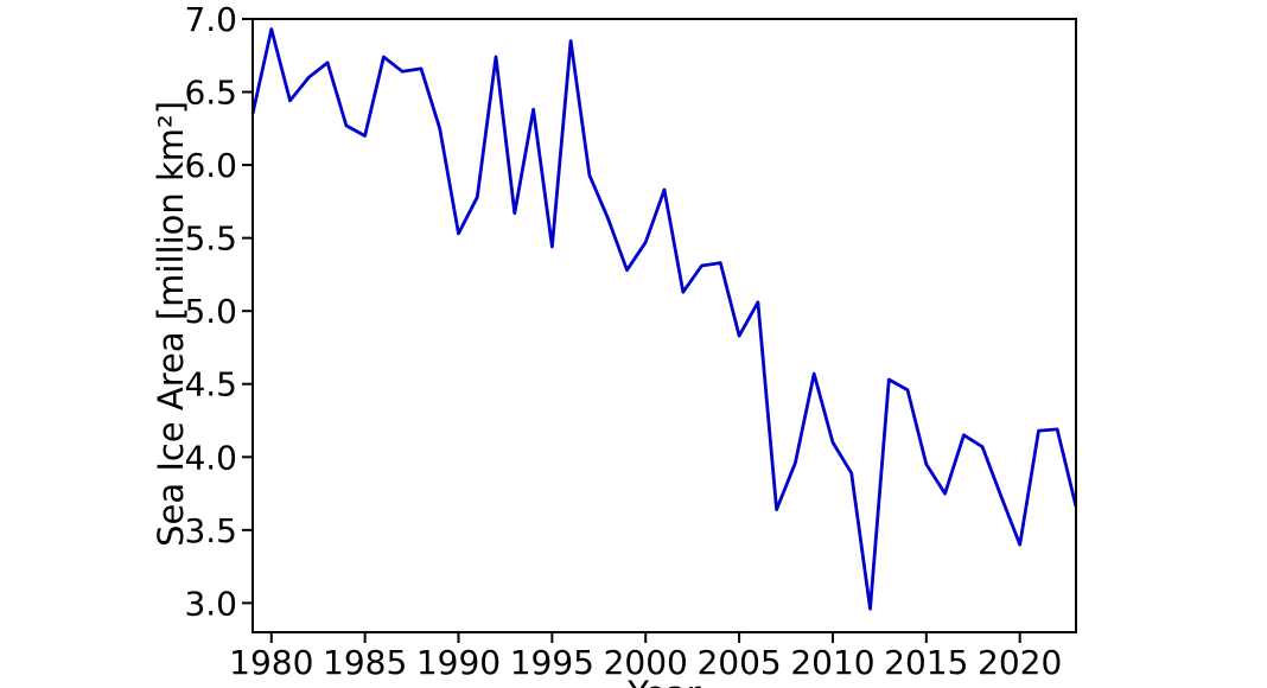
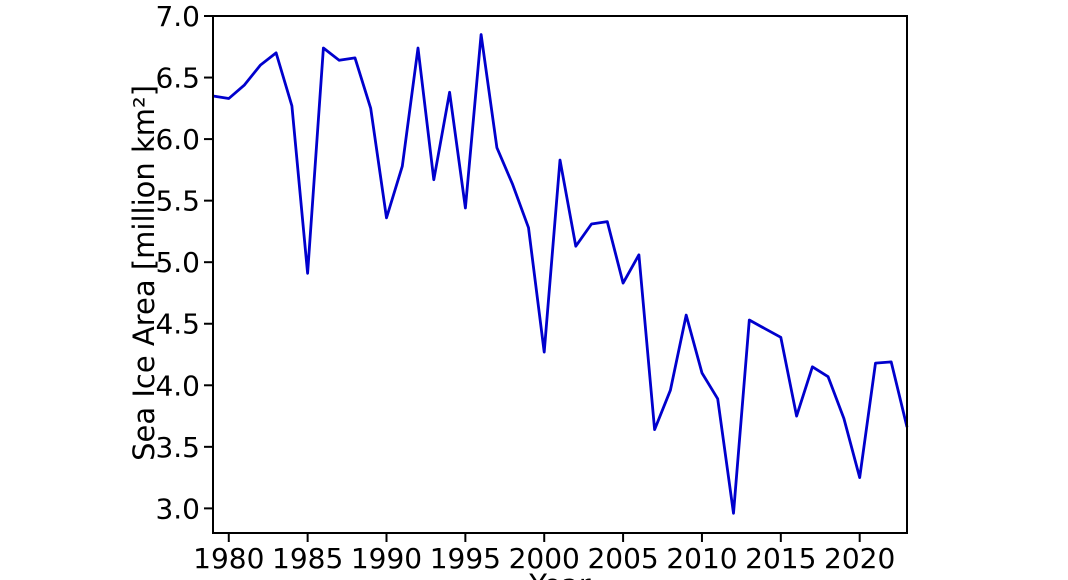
1980: 6.93 -> 6.33
1985: 6.20 -> 4.91
1990: 5.53 -> 5.36
2000: 5.47 -> 4.27
2015: 3.95 -> 4.39
2020: 3.40 -> 3.25
